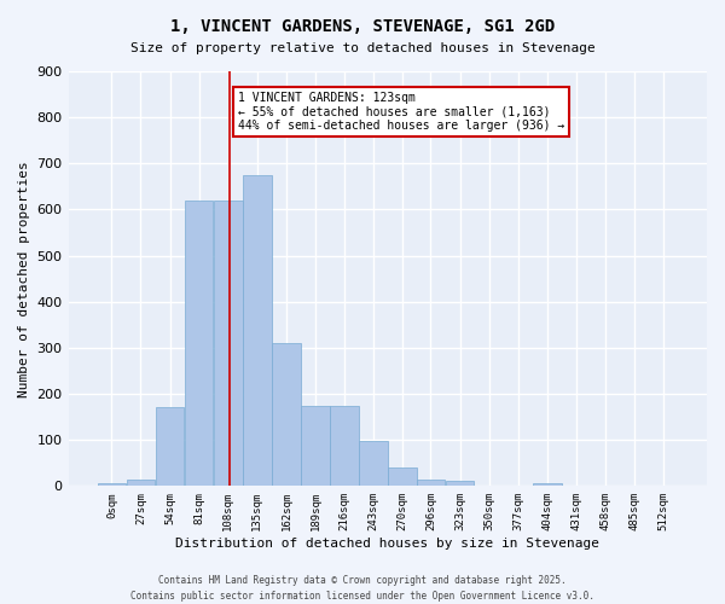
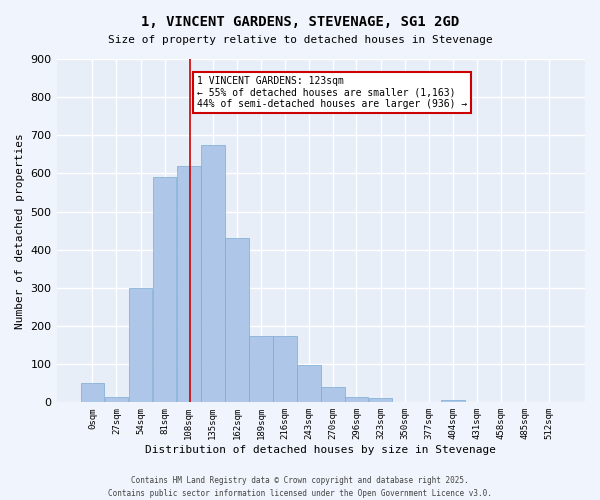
0sqm: 7 -> 50
54sqm: 170 -> 300
81sqm: 620 -> 590
162sqm: 310 -> 430
